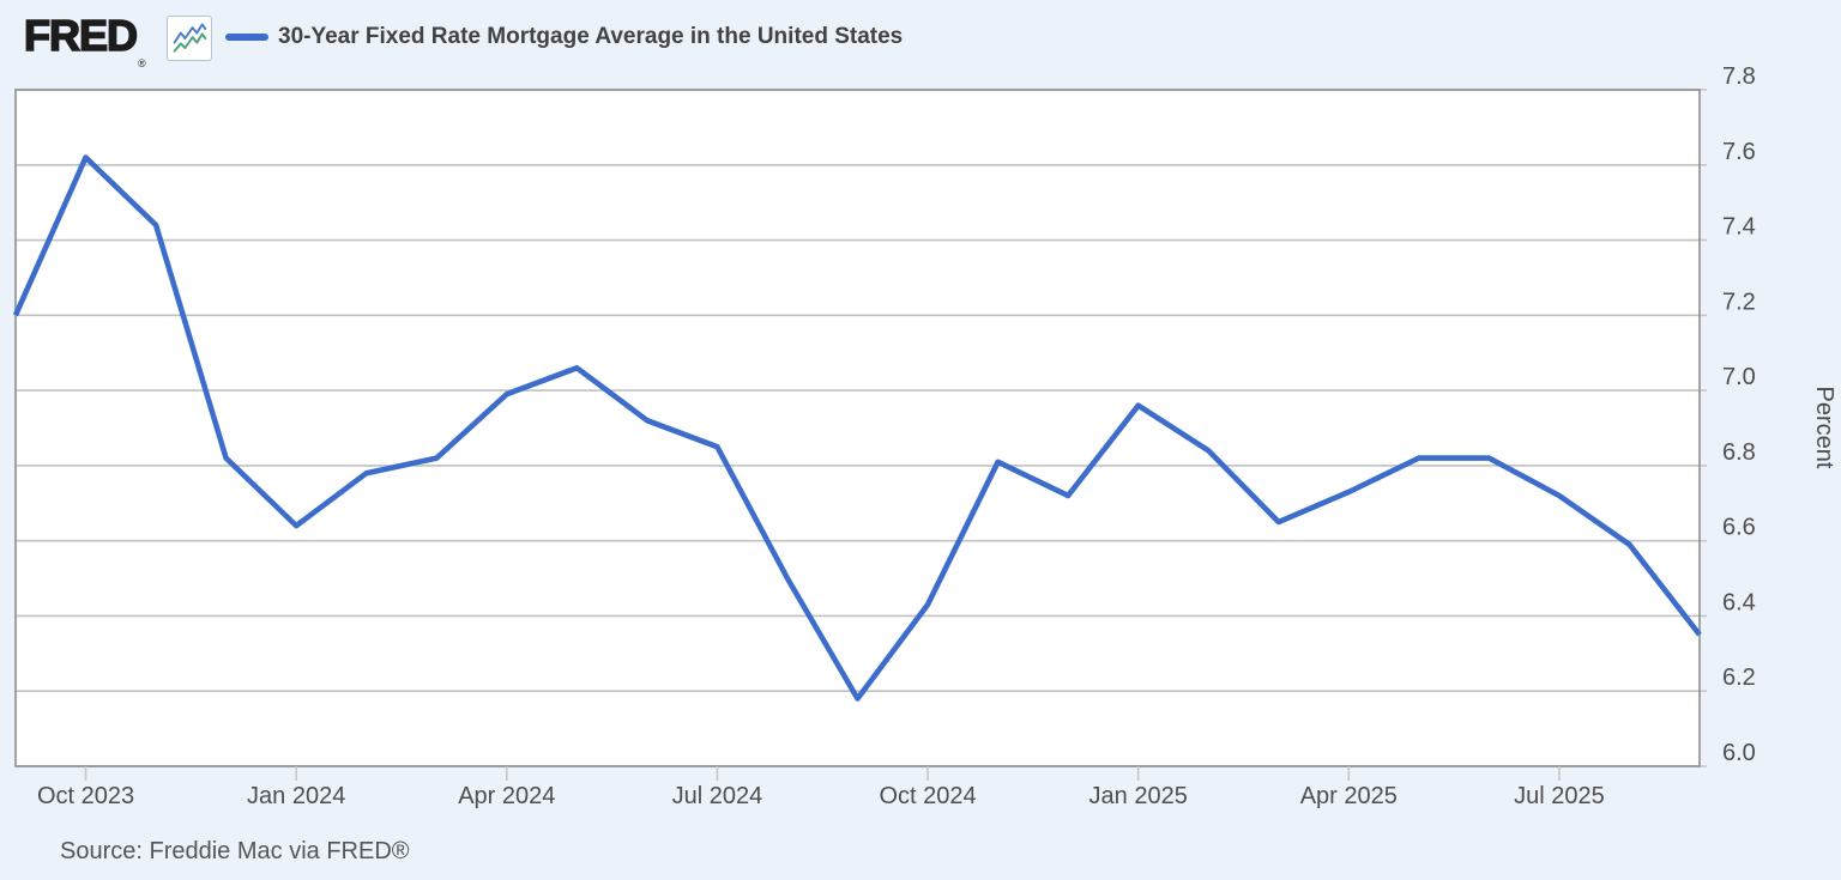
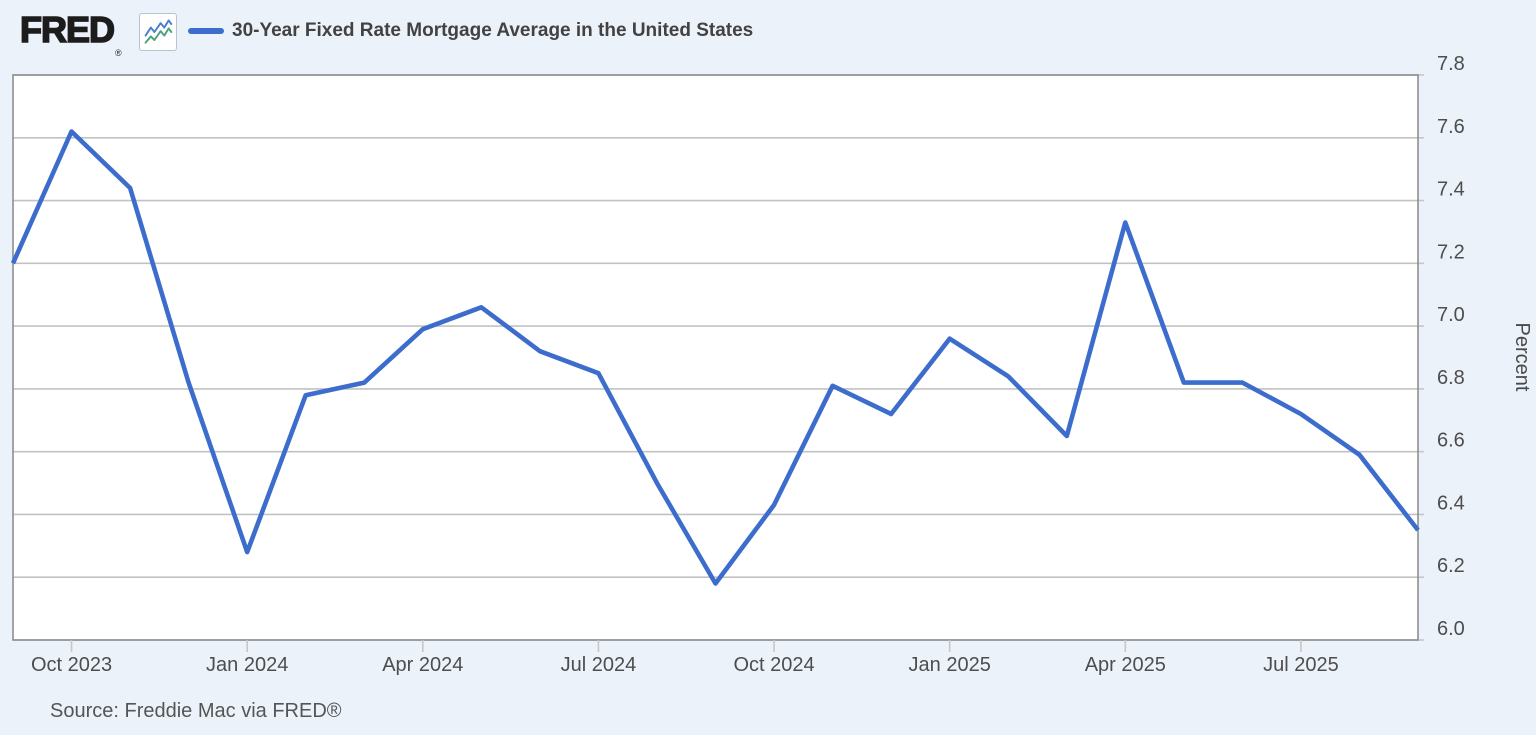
Jan 2024: 6.64 -> 6.28
Apr 2025: 6.73 -> 7.33
